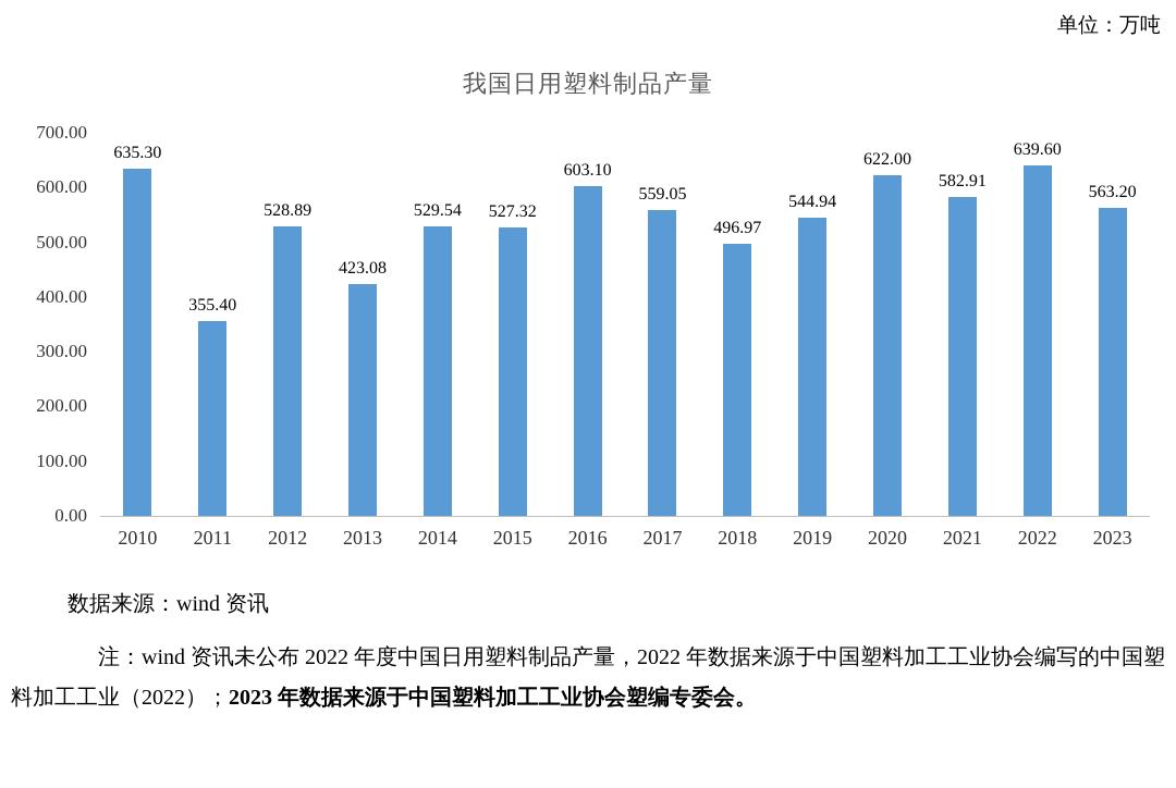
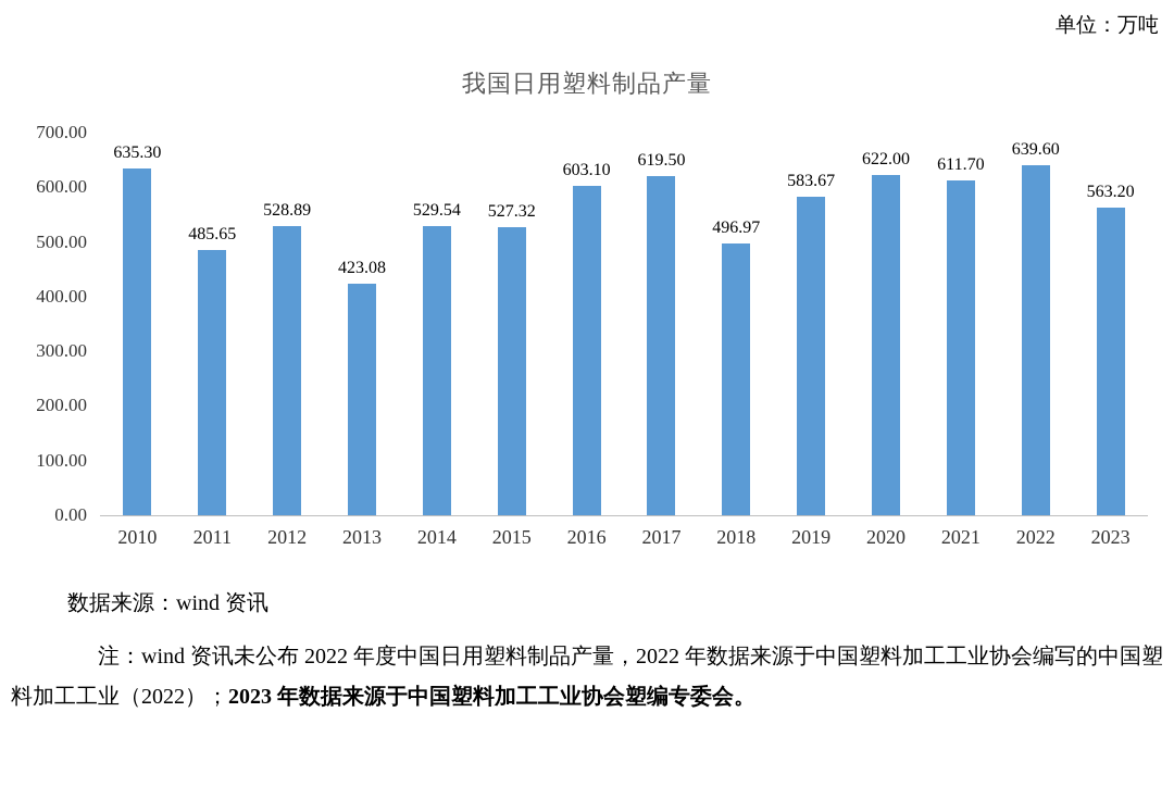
2011: 355.40 -> 485.65
2017: 559.05 -> 619.50
2019: 544.94 -> 583.67
2021: 582.91 -> 611.70
